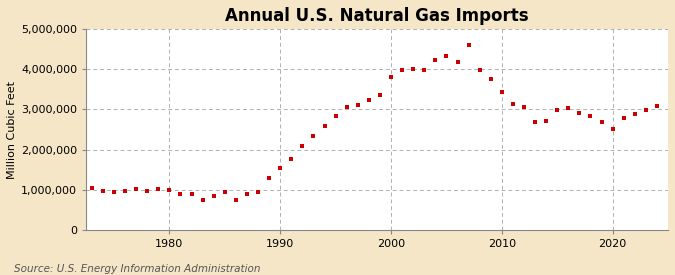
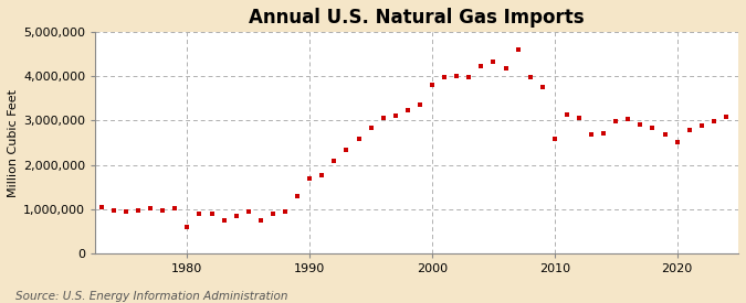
1980: 980,000 -> 600,000
1990: 1,530,000 -> 1,700,000
2010: 3,440,000 -> 2,600,000
